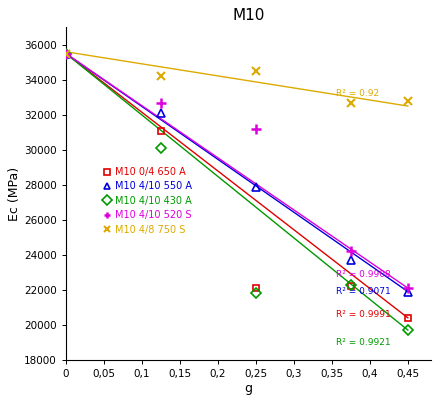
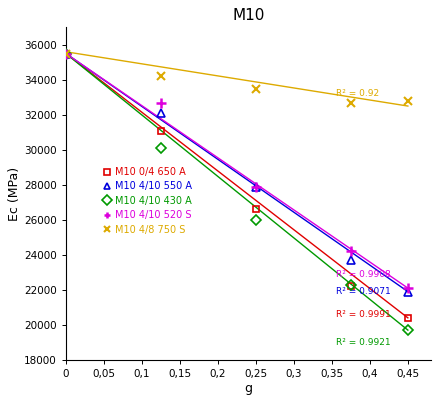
M10 0/4 650 A/0,25: 22100 -> 26600
M10 4/10 430 A/0,25: 21800 -> 26000
M10 4/10 520 S/0,25: 31200 -> 27900
M10 4/8 750 S/0,25: 34500 -> 33500
